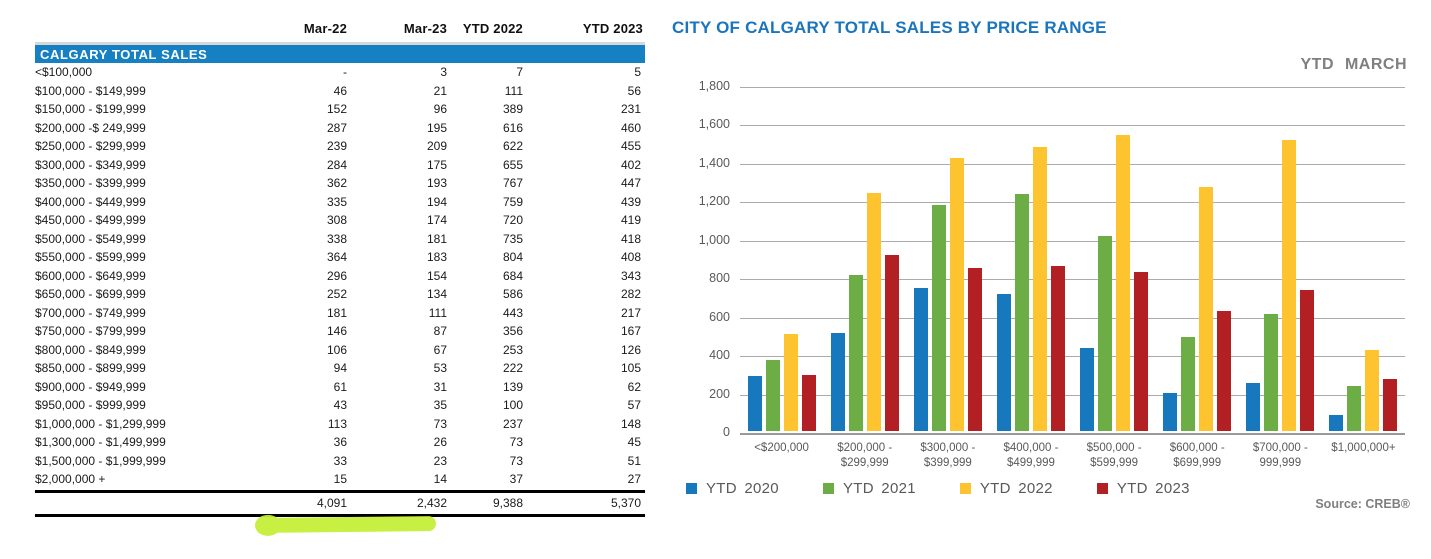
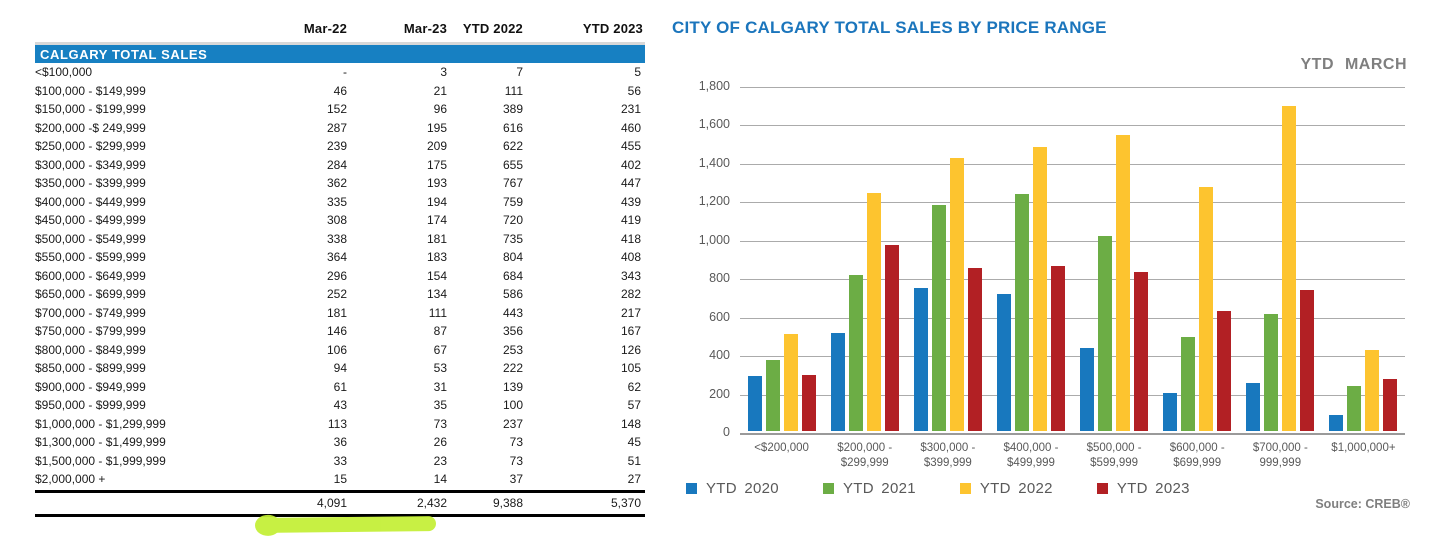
YTD 2023/$200,000 - $299,999: 920 -> 970
YTD 2022/$700,000 - 999,999: 1510 -> 1690
